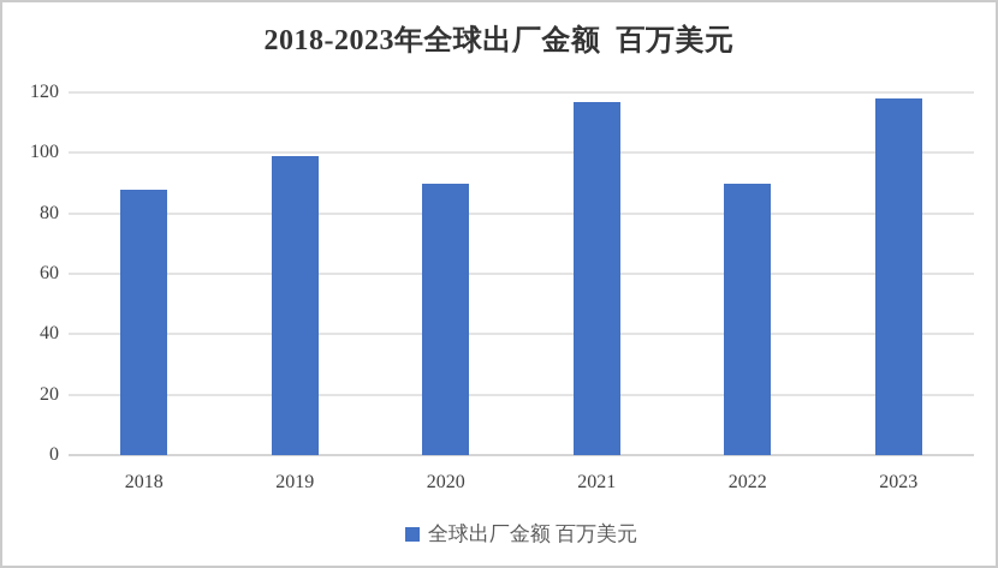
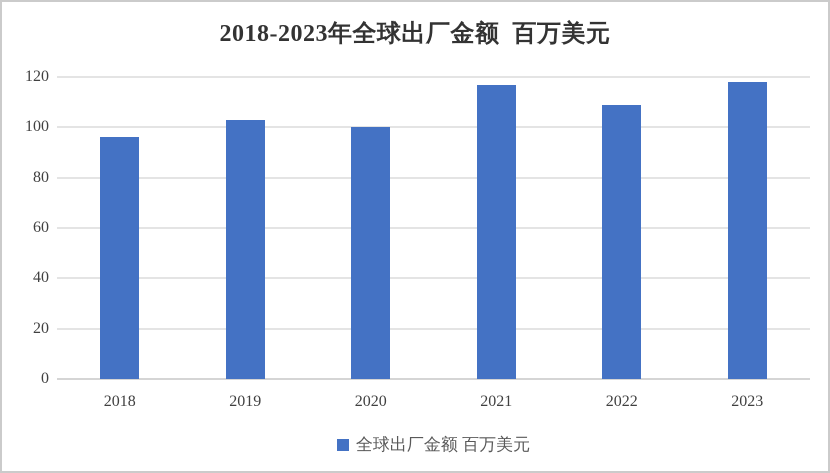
2018: 88 -> 96
2019: 99 -> 103
2020: 90 -> 100
2022: 90 -> 109
